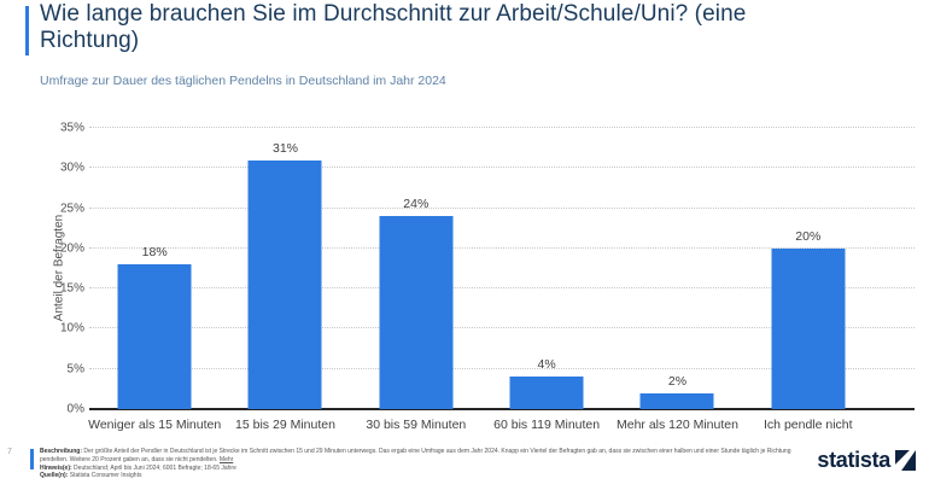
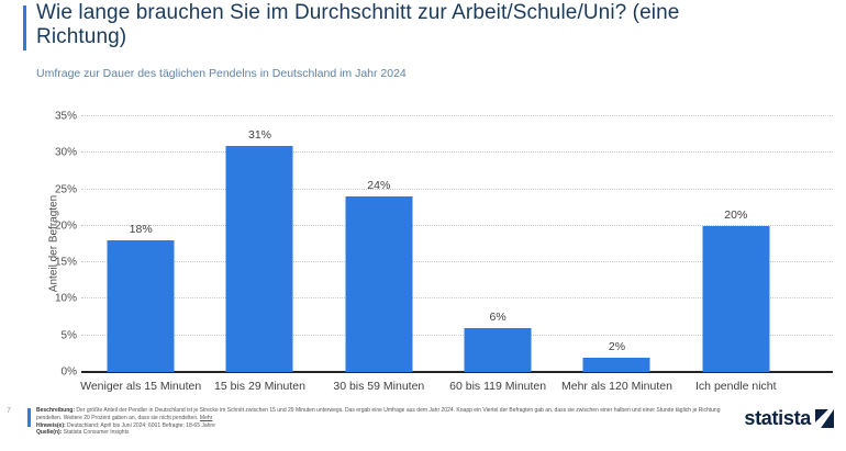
60 bis 119 Minuten: 4% -> 6%
